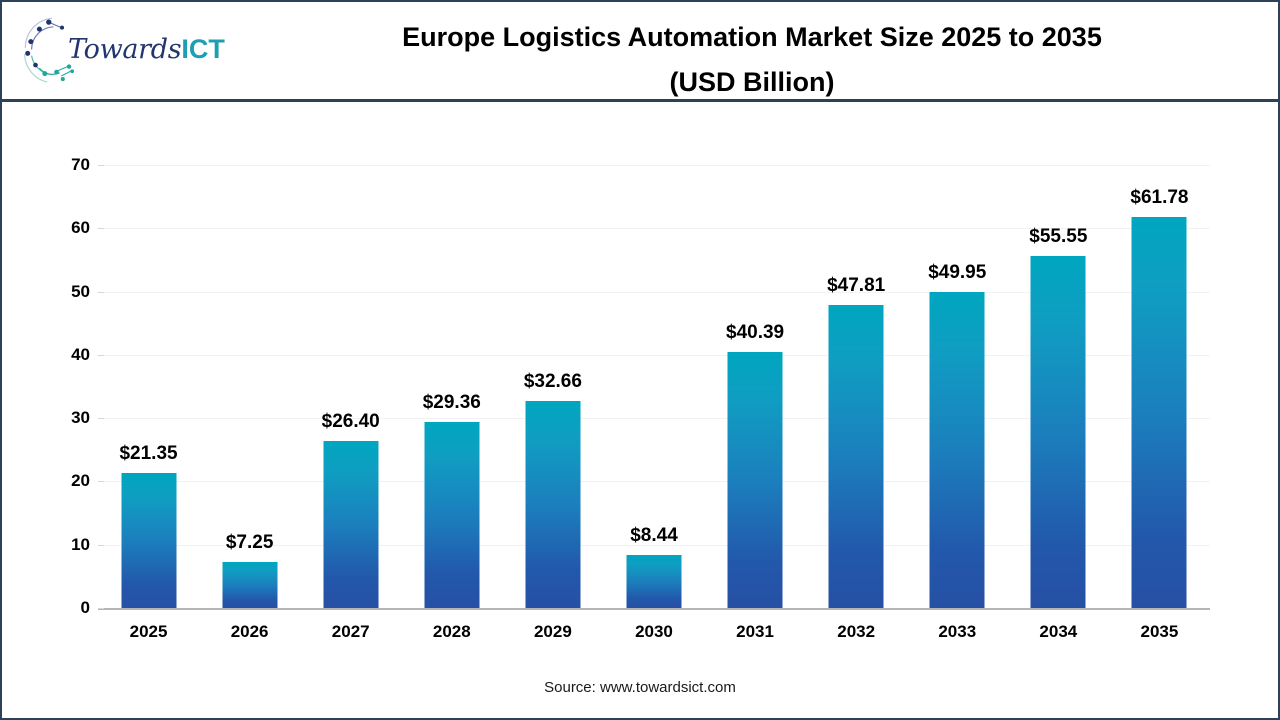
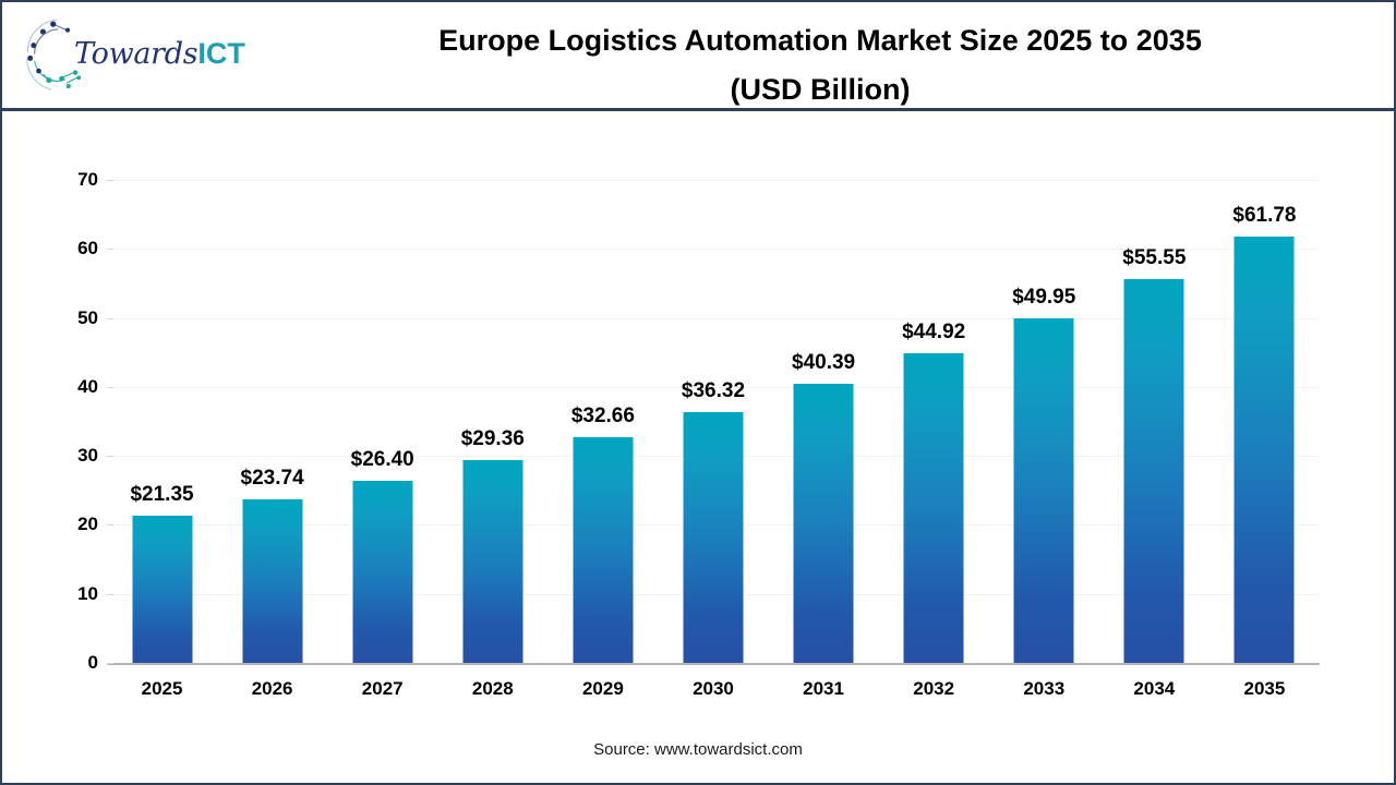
2026: $7.25 -> $23.74
2030: $8.44 -> $36.32
2032: $47.81 -> $44.92
